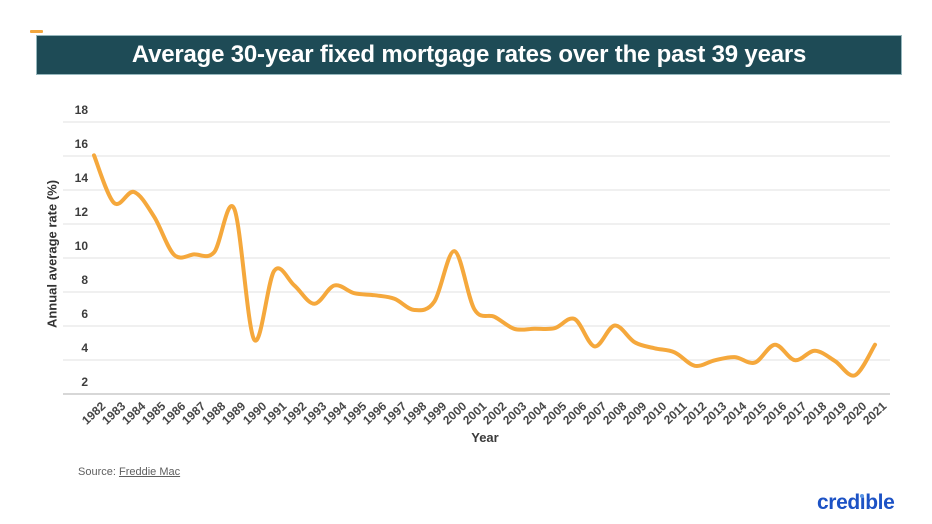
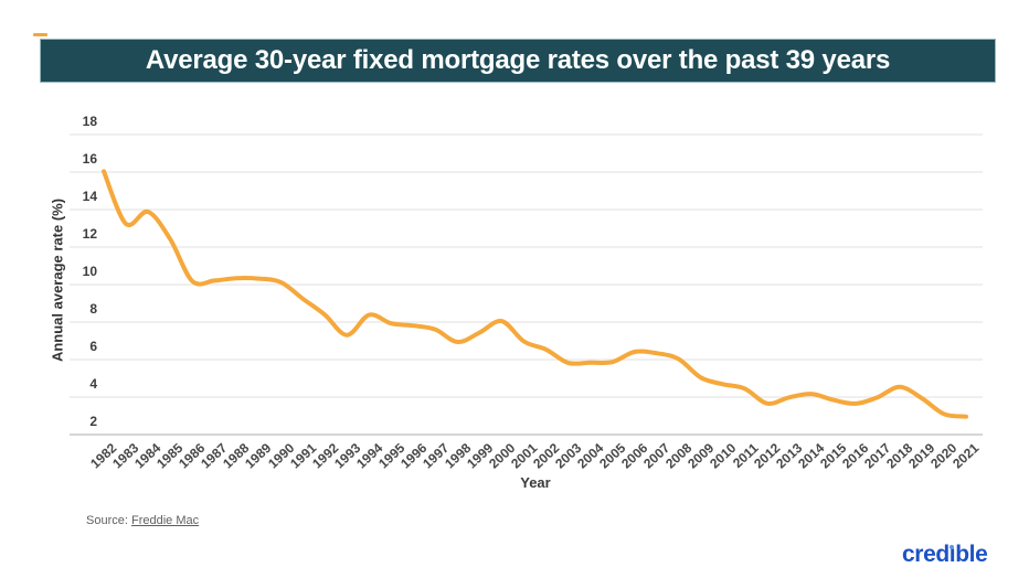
1989: 12.9 -> 10.3
1990: 5.2 -> 10.1
2000: 10.4 -> 8.1
2007: 4.8 -> 6.3
2016: 4.9 -> 3.6
2021: 4.9 -> 3.0
